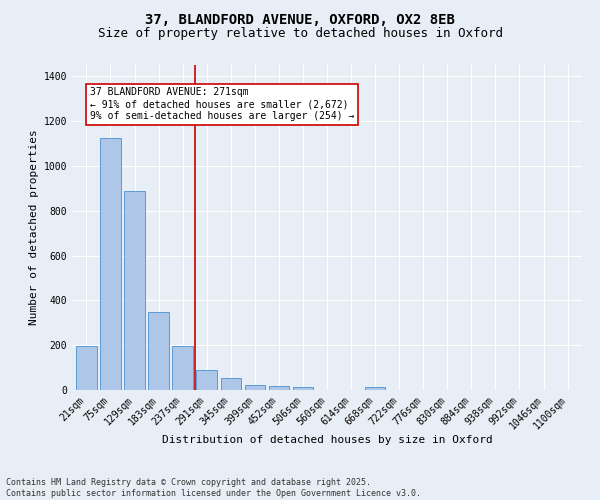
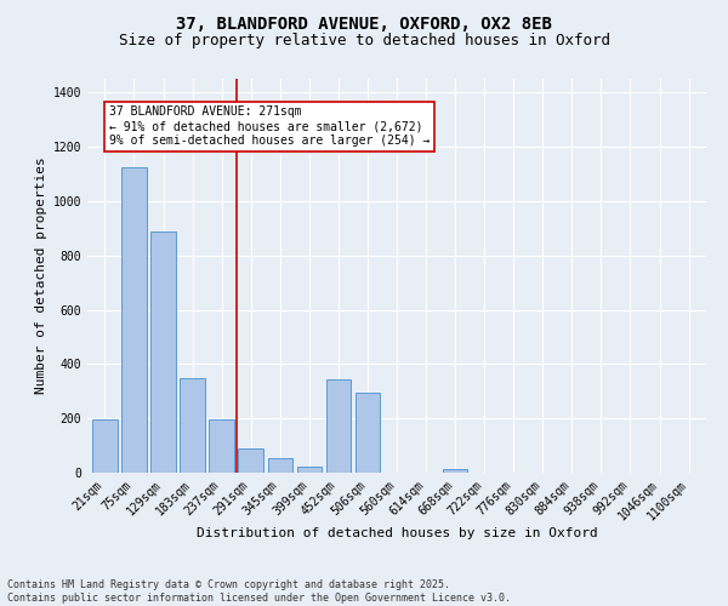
452sqm: 18 -> 345
506sqm: 13 -> 295
